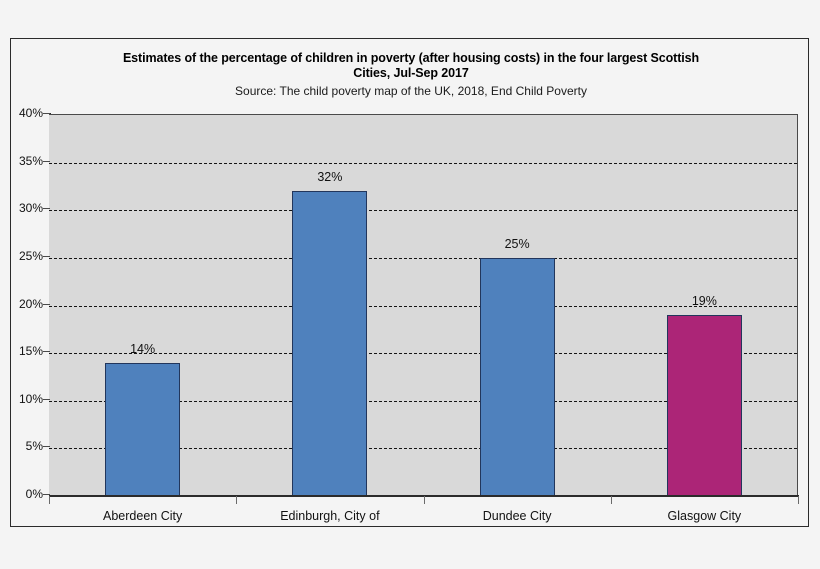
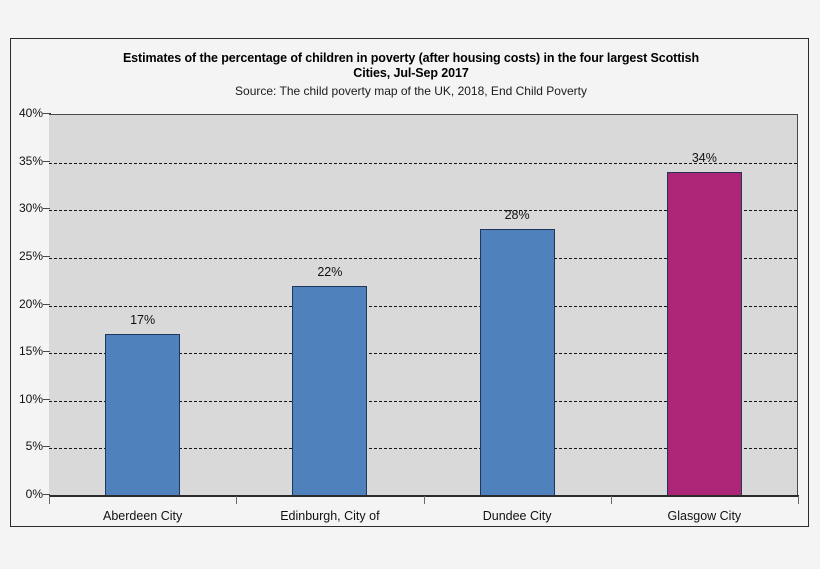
Aberdeen City: 14% -> 17%
Edinburgh, City of: 32% -> 22%
Dundee City: 25% -> 28%
Glasgow City: 19% -> 34%
